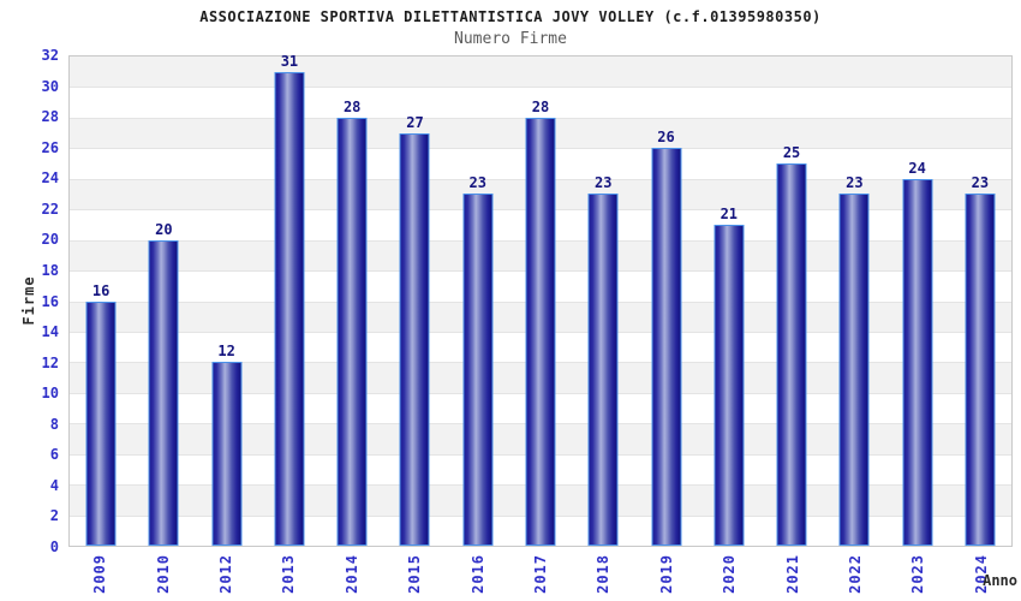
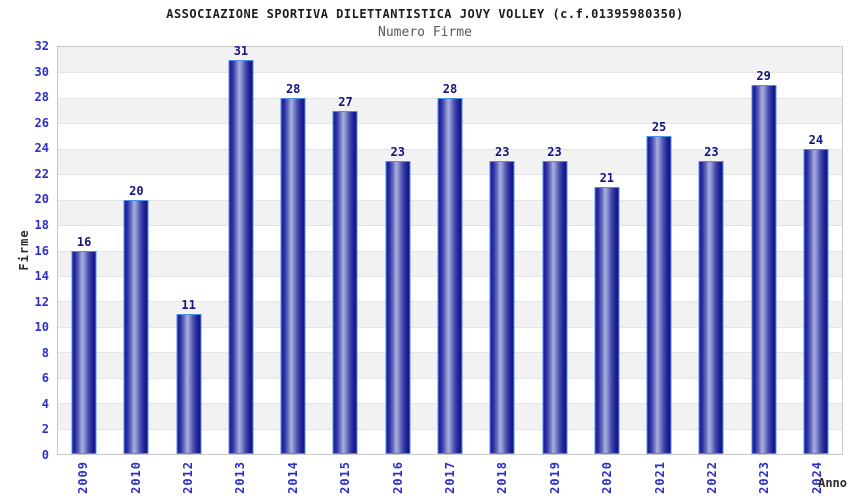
2012: 12 -> 11
2019: 26 -> 23
2023: 24 -> 29
2024: 23 -> 24
